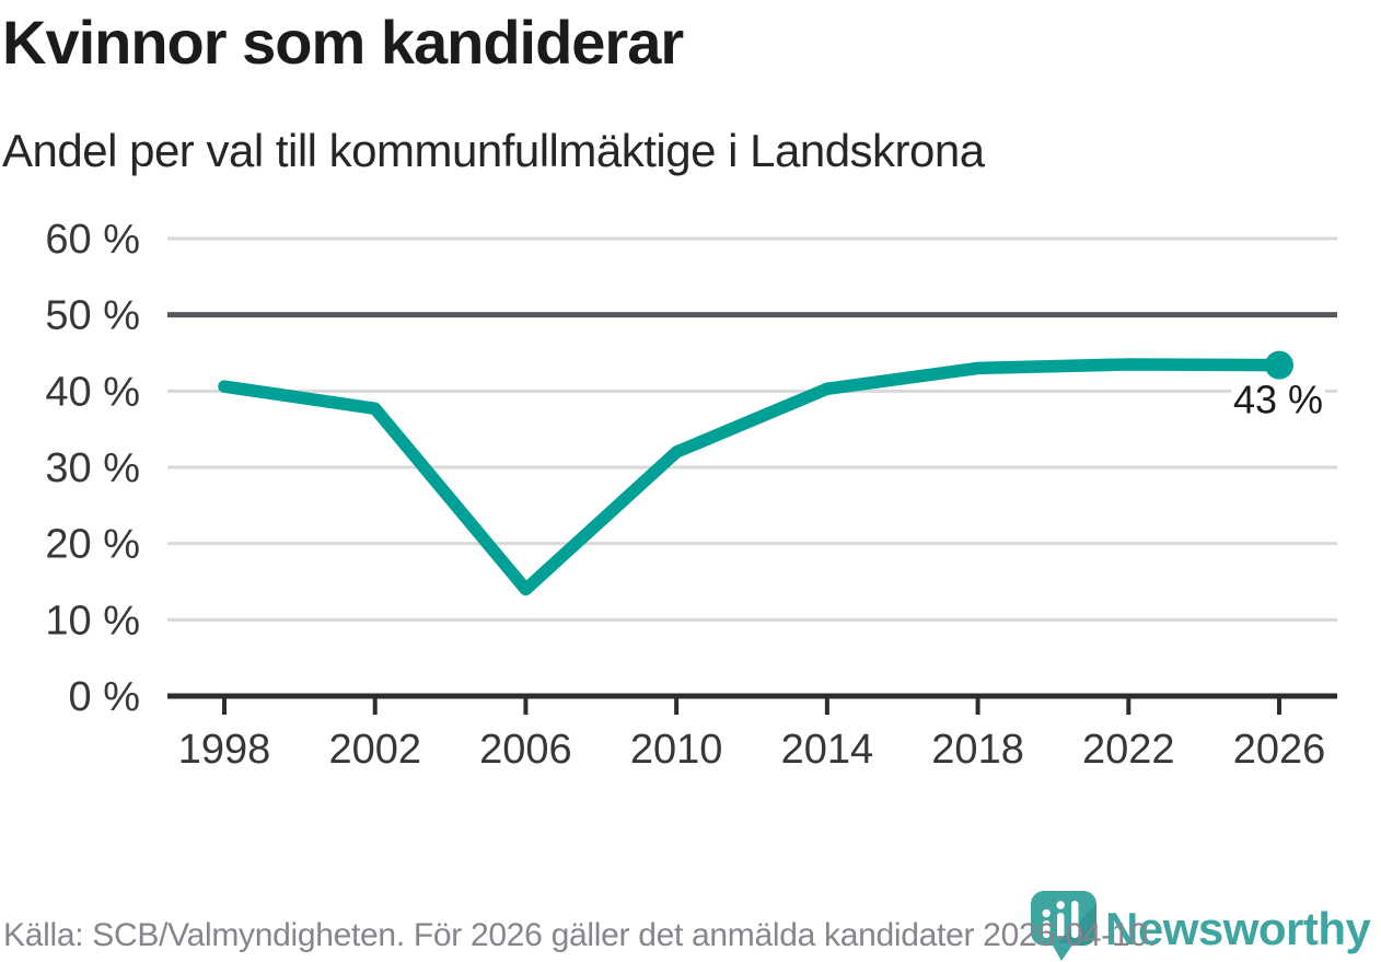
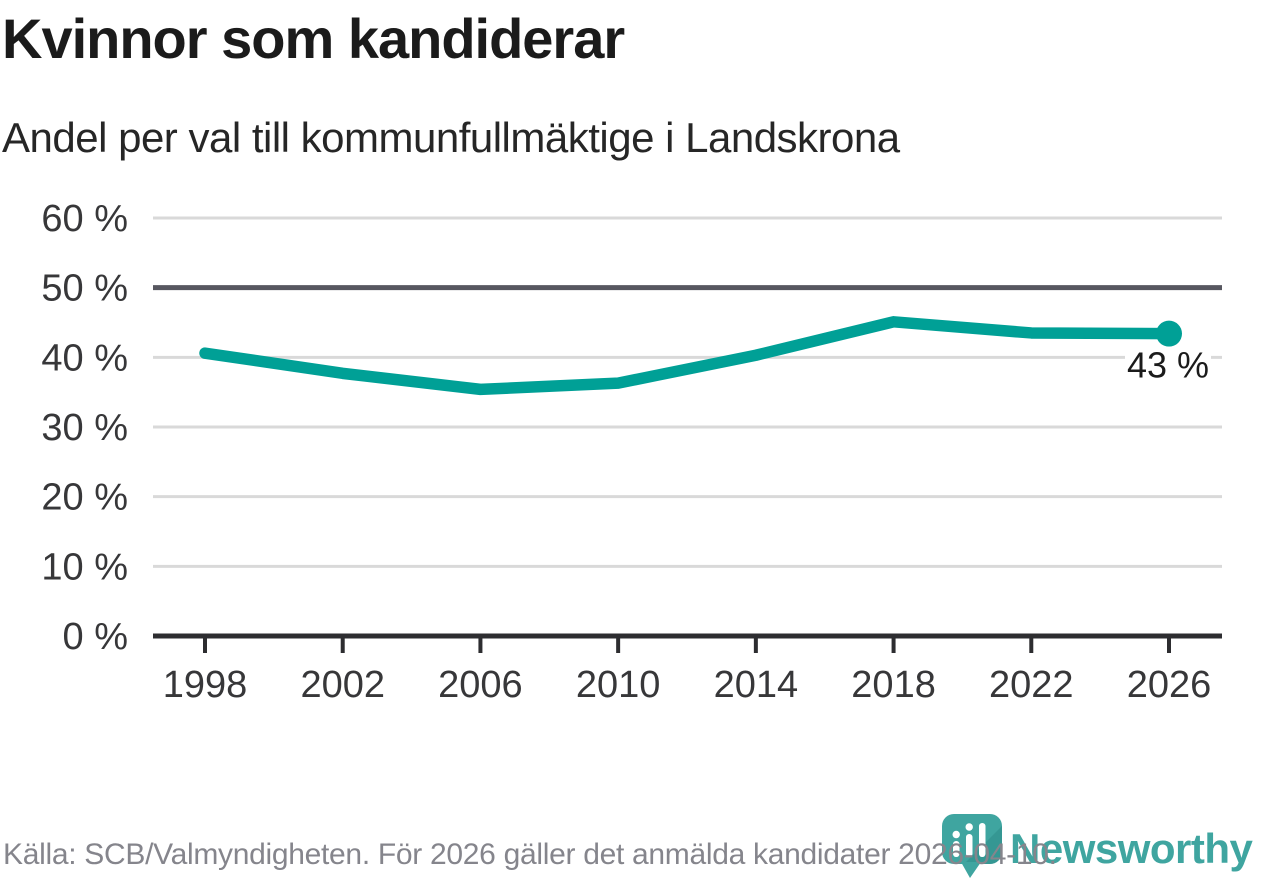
2006: 14% -> 35%
2010: 32% -> 36%
2018: 43% -> 45%
